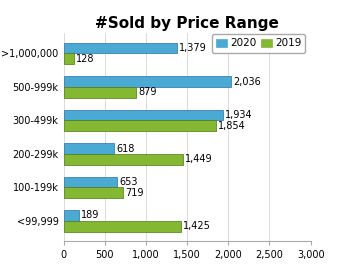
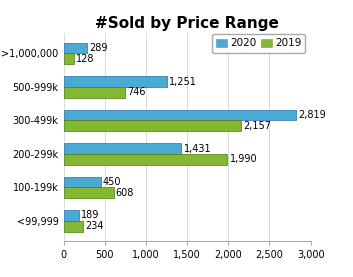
2020/>1,000,000: 1,379 -> 289
2020/500-999k: 2,036 -> 1,251
2019/500-999k: 879 -> 746
2020/300-499k: 1,934 -> 2,819
2019/300-499k: 1,854 -> 2,157
2020/200-299k: 618 -> 1,431
2019/200-299k: 1,449 -> 1,990
2020/100-199k: 653 -> 450
2019/100-199k: 719 -> 608
2019/<99,999: 1,425 -> 234
